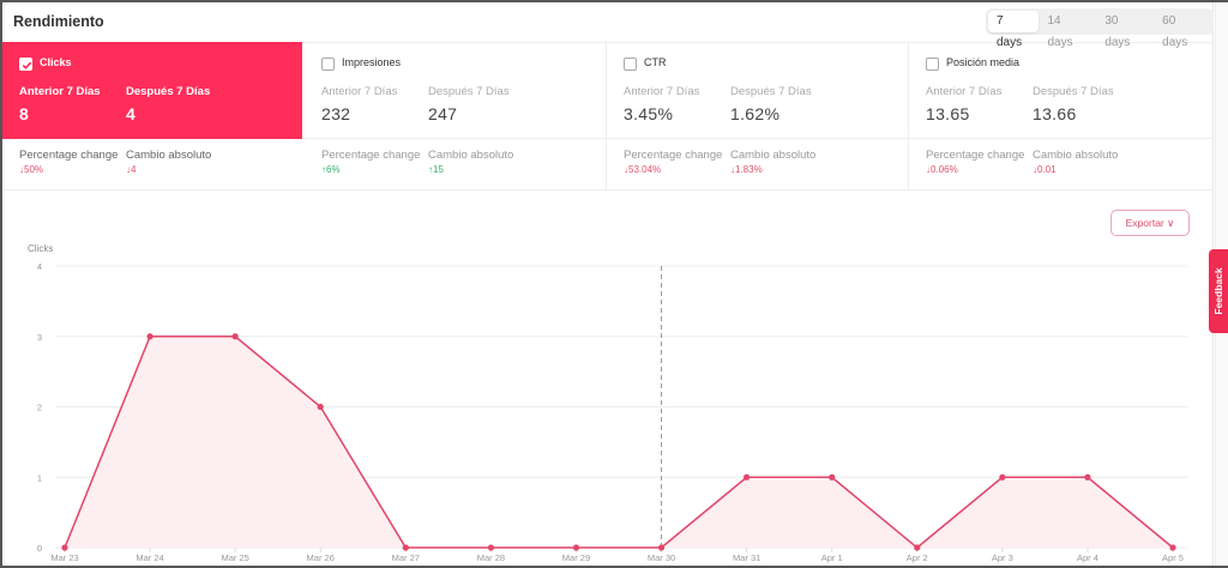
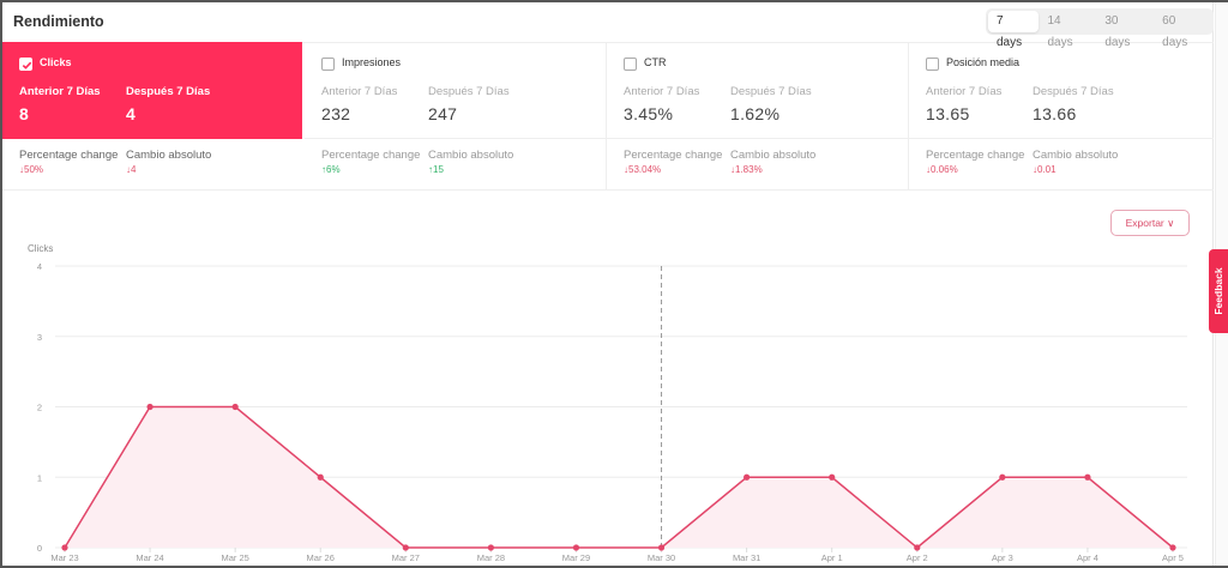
Mar 24: 3 -> 2
Mar 25: 3 -> 2
Mar 26: 2 -> 1
